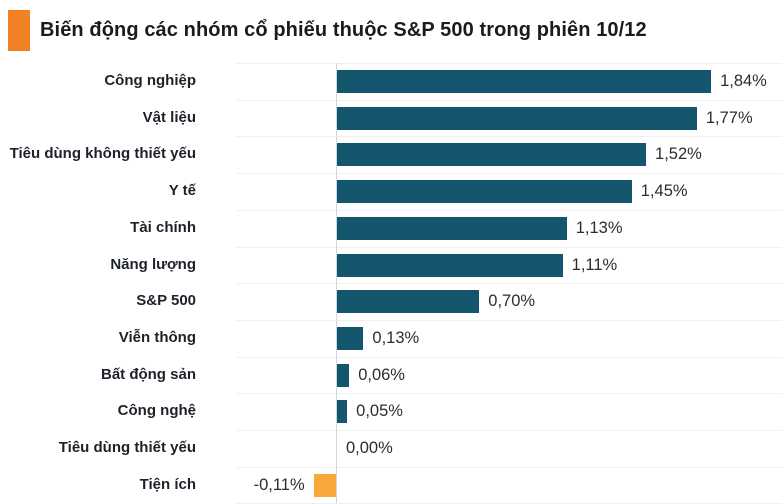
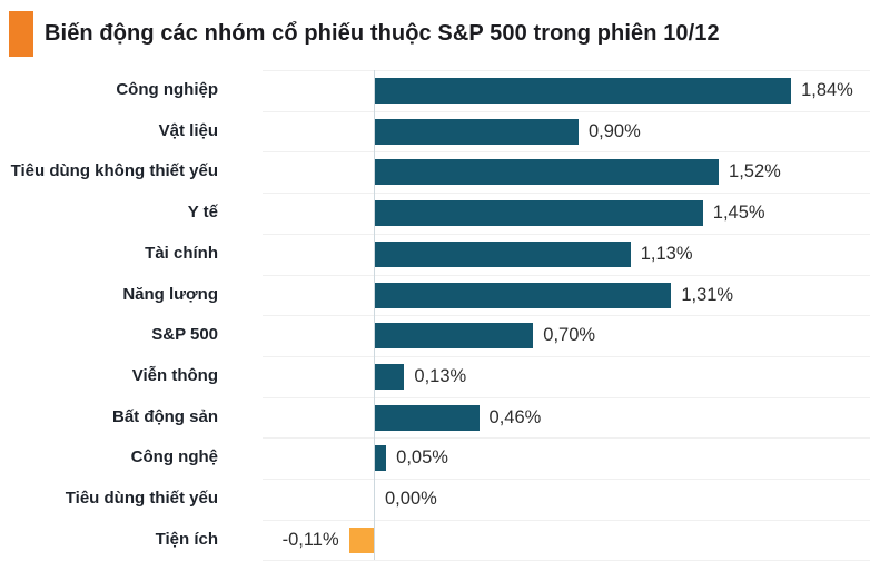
Vật liệu: 1,77% -> 0,90%
Năng lượng: 1,11% -> 1,31%
Bất động sản: 0,06% -> 0,46%
